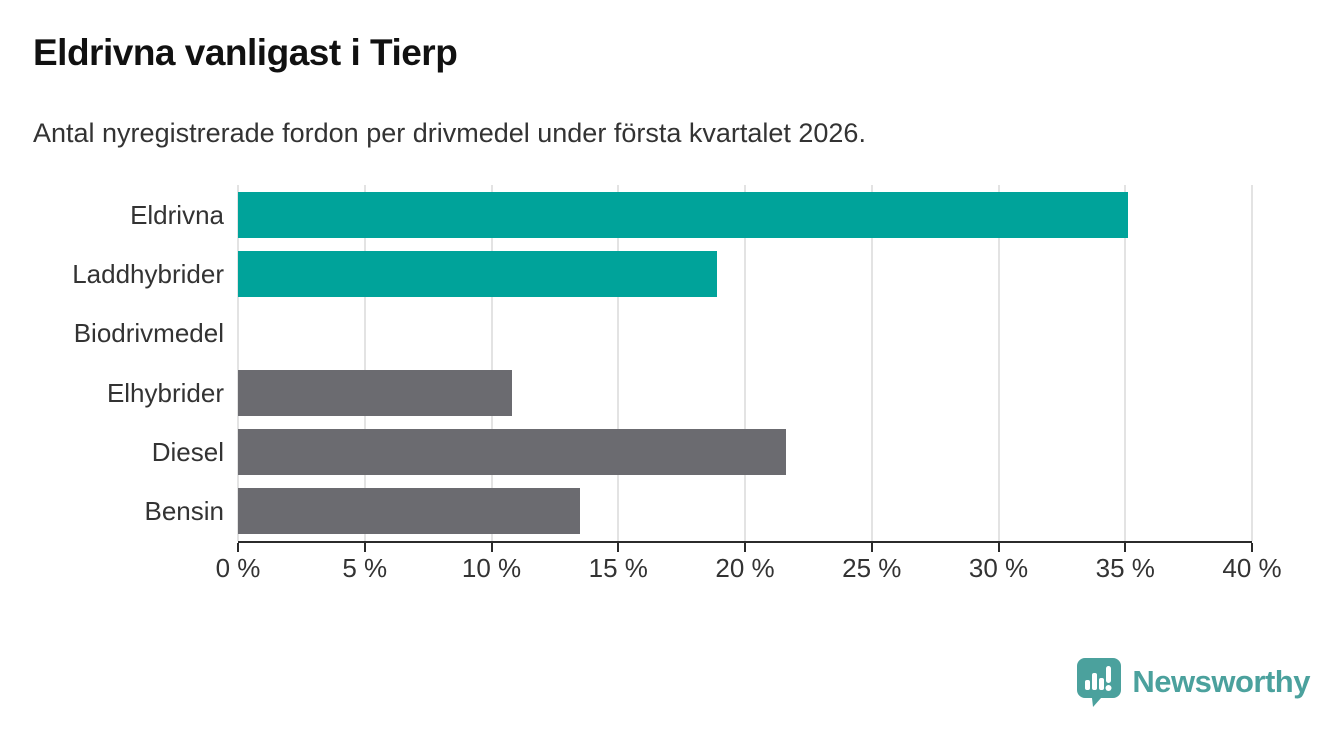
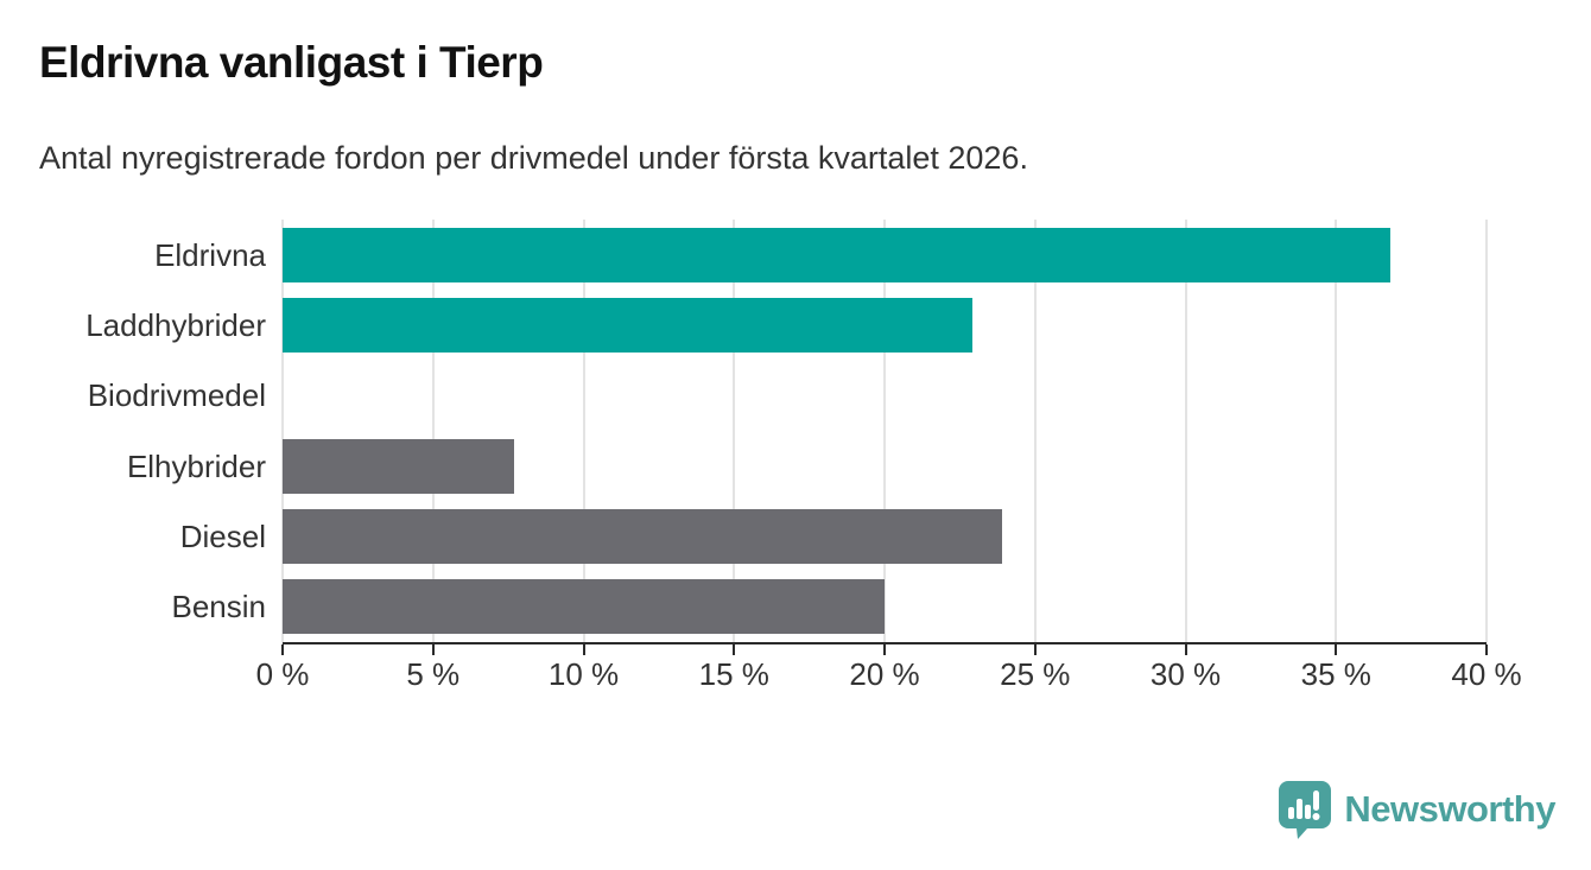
Eldrivna: 35.1% -> 36.8%
Laddhybrider: 18.9% -> 22.9%
Elhybrider: 10.8% -> 7.7%
Diesel: 21.6% -> 23.9%
Bensin: 13.5% -> 20.0%
